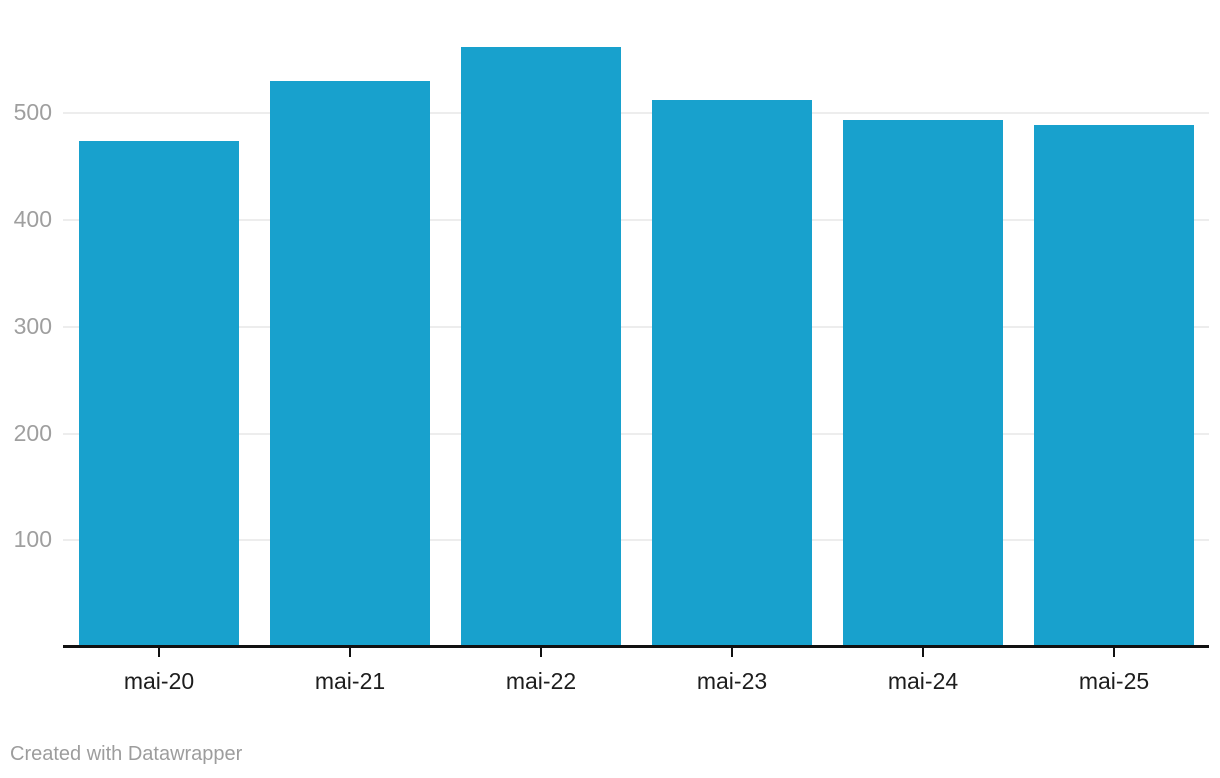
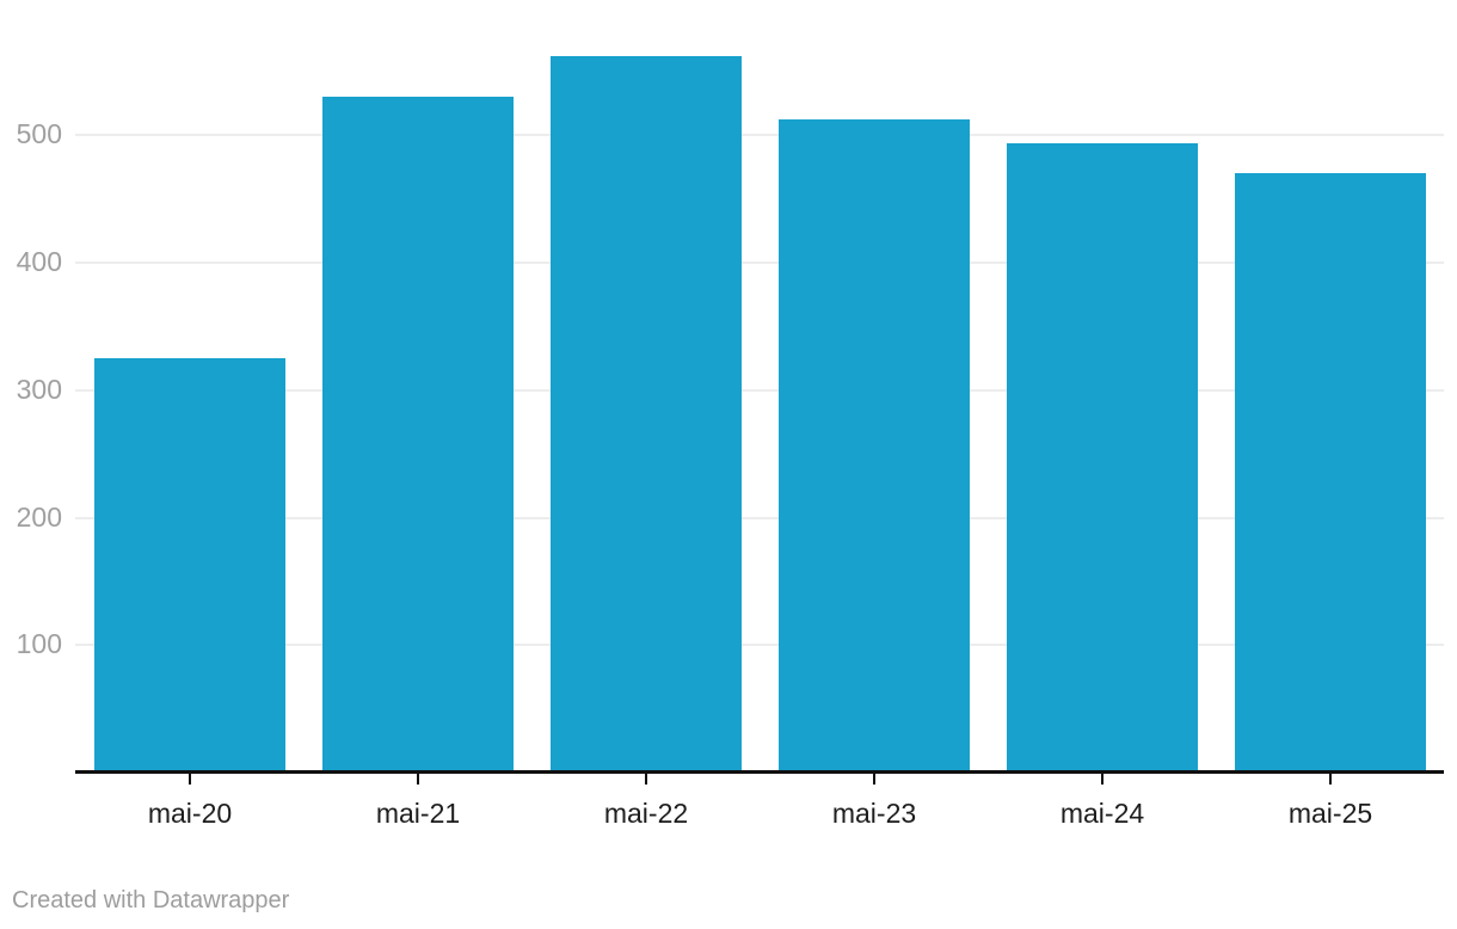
mai-20: 474 -> 325
mai-25: 489 -> 470
